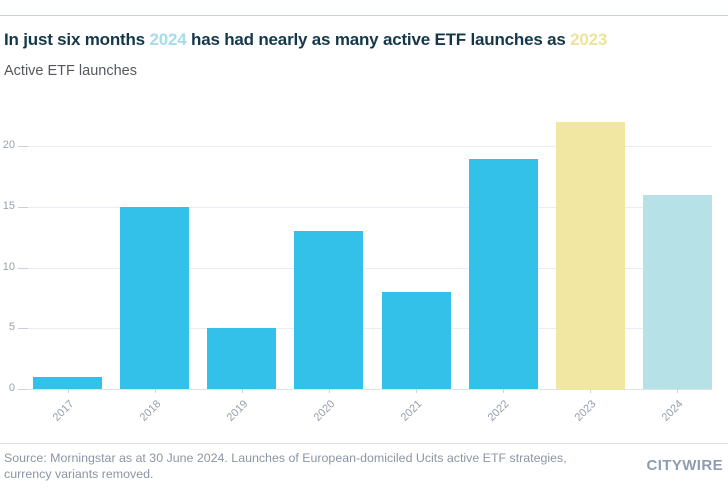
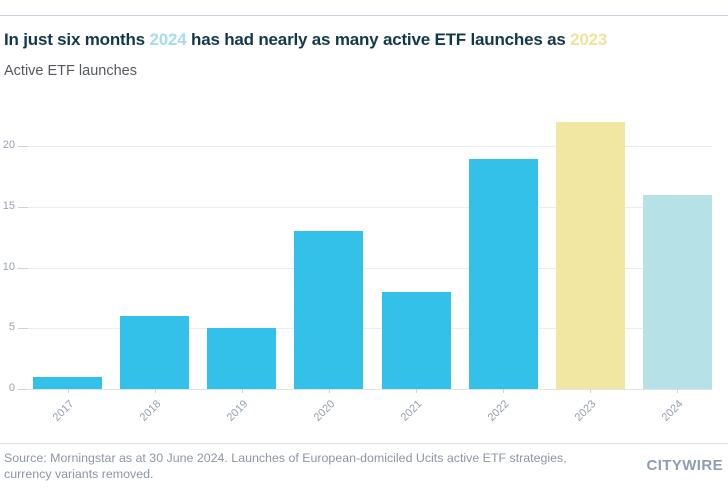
2018: 15 -> 6
